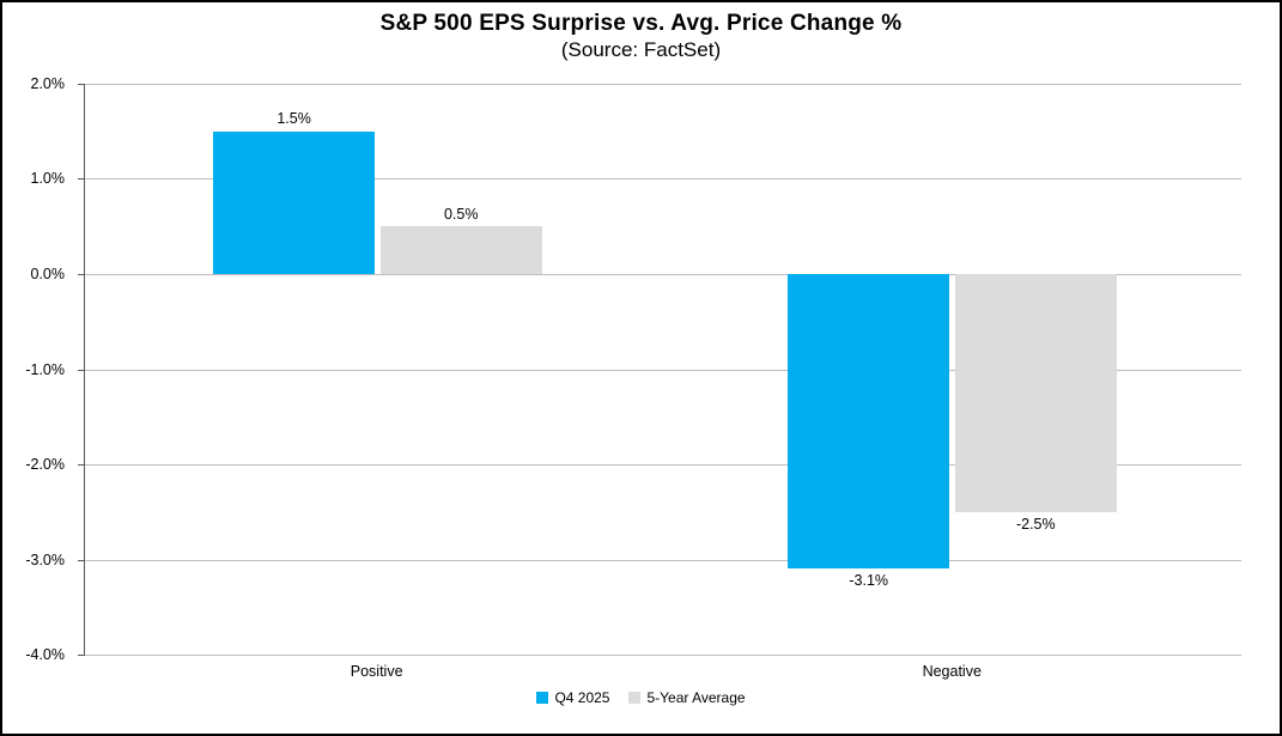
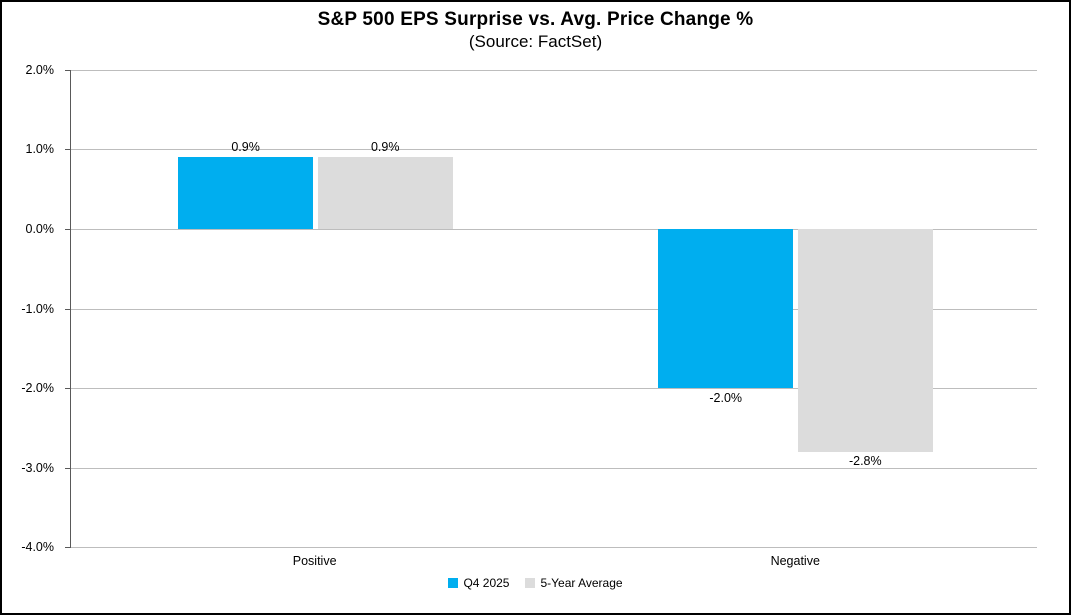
Q4 2025/Positive: 1.5% -> 0.9%
5-Year Average/Positive: 0.5% -> 0.9%
Q4 2025/Negative: -3.1% -> -2.0%
5-Year Average/Negative: -2.5% -> -2.8%
